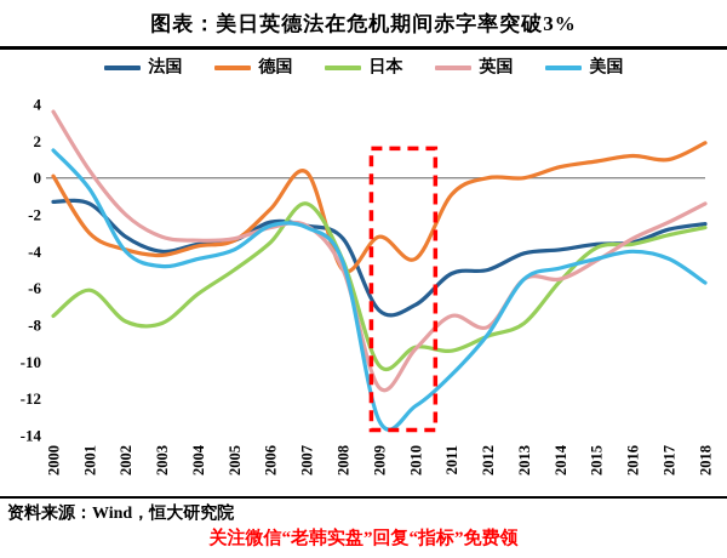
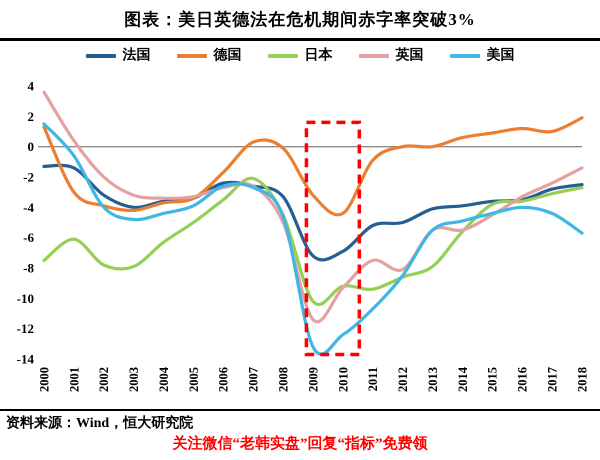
德国/2000: 0.1 -> 1.3
日本/2007: -1.4 -> -2.1
德国/2008: -5.0 -> -0.1
